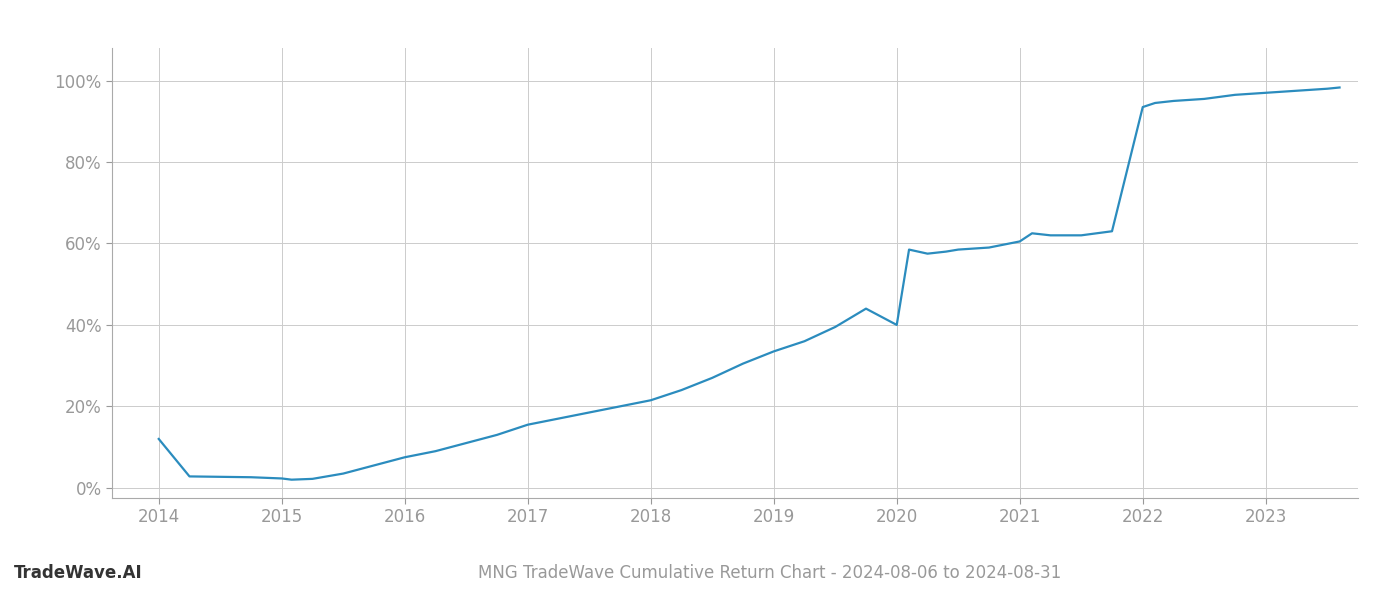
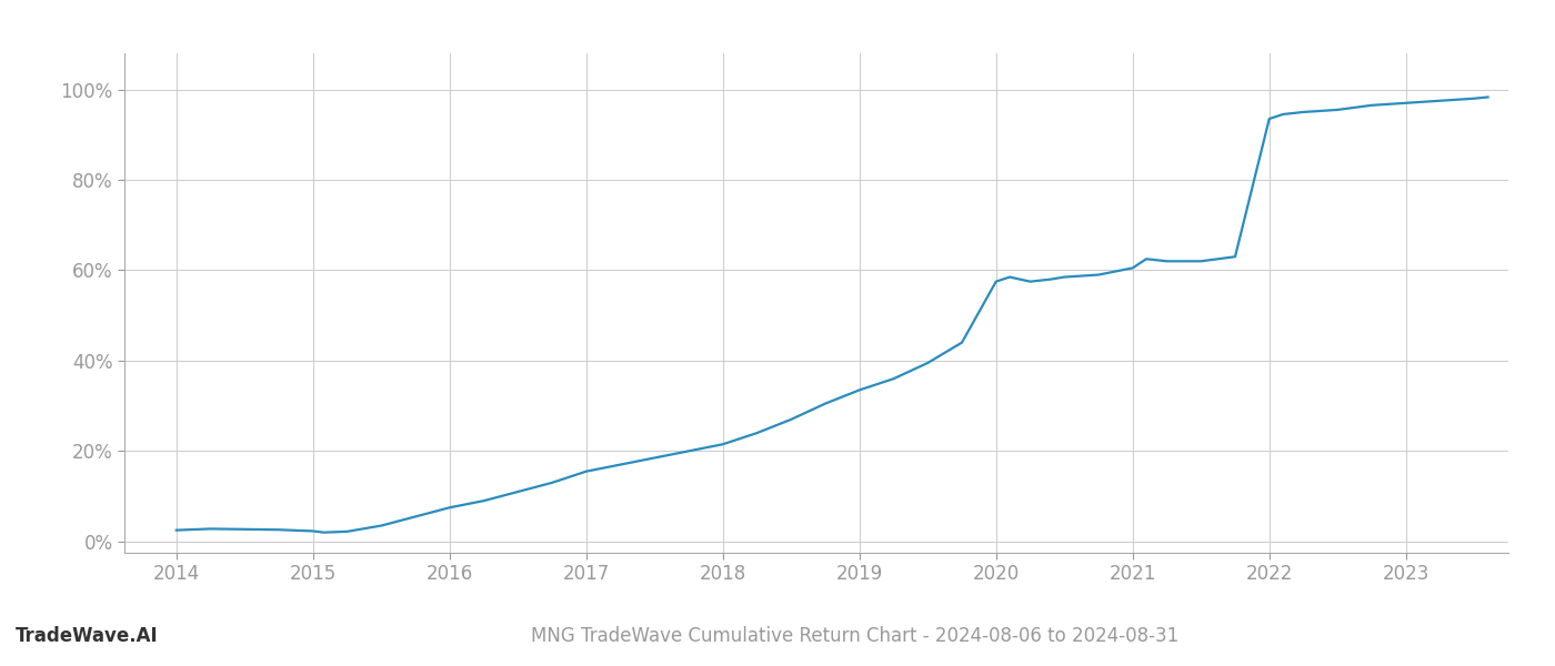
2014: 12.0% -> 2.5%
2020: 40.0% -> 57.5%
